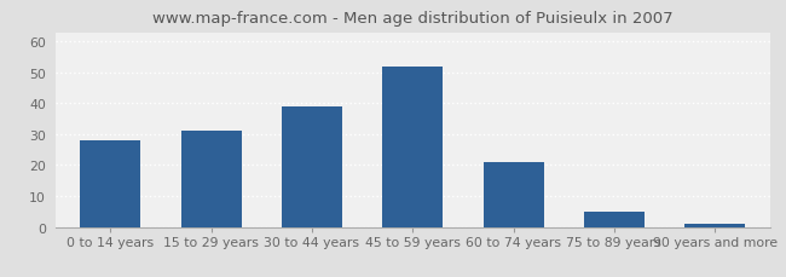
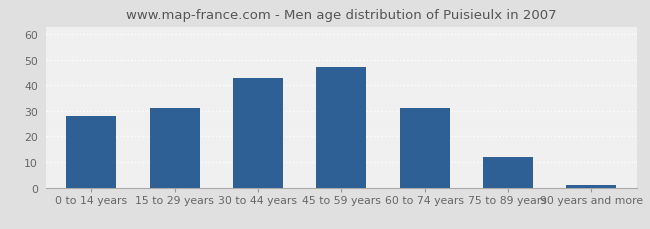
30 to 44 years: 39 -> 43
45 to 59 years: 52 -> 47
60 to 74 years: 21 -> 31
75 to 89 years: 5 -> 12
